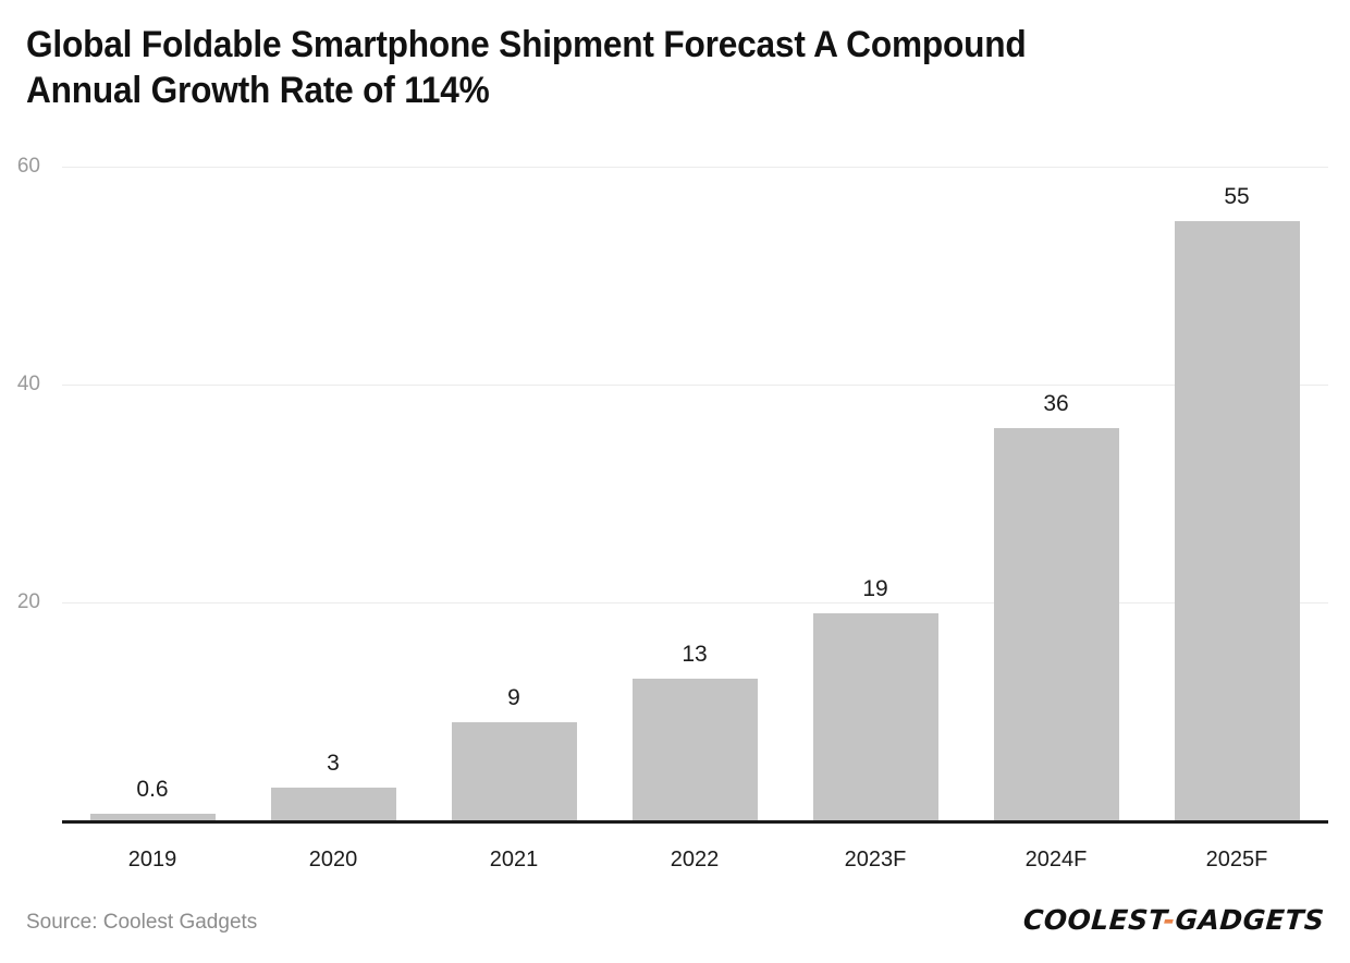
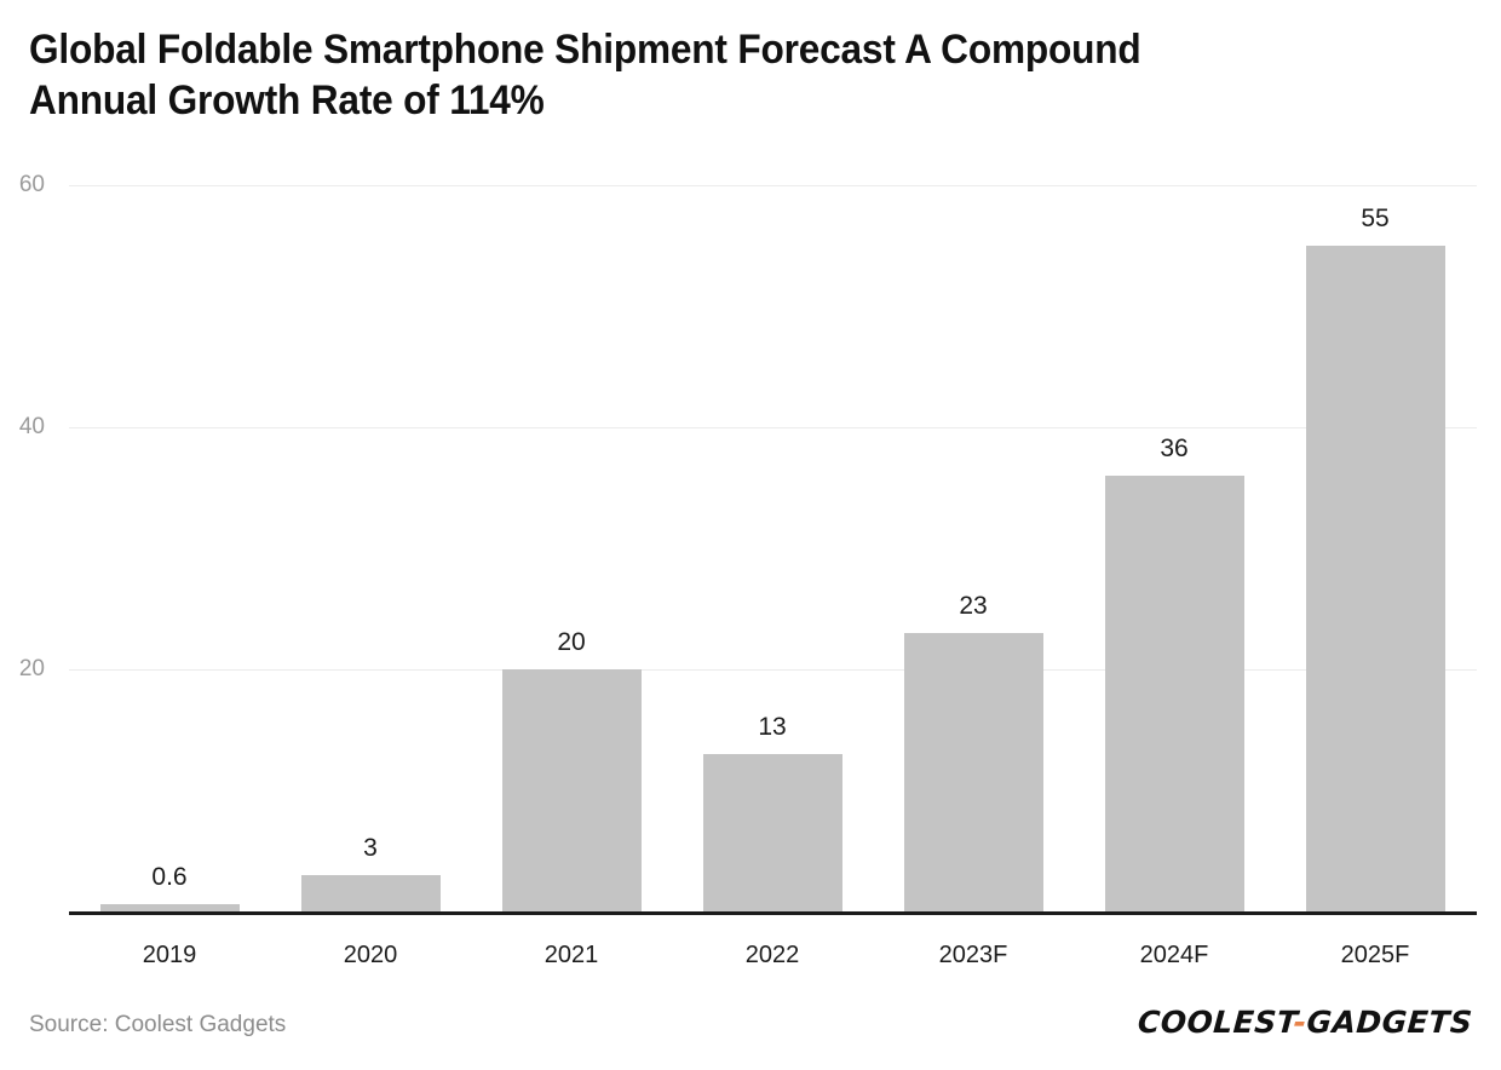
2021: 9 -> 20
2023F: 19 -> 23
